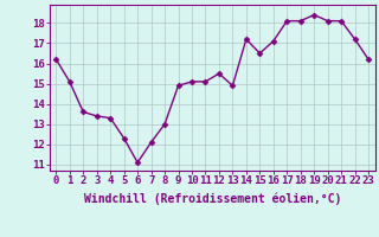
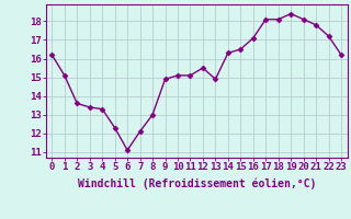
14: 17.2 -> 16.3
21: 18.1 -> 17.8
